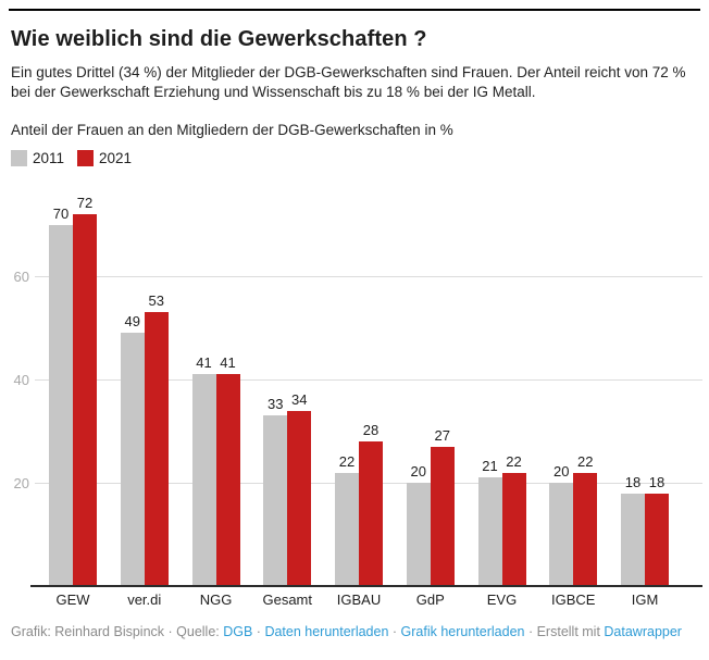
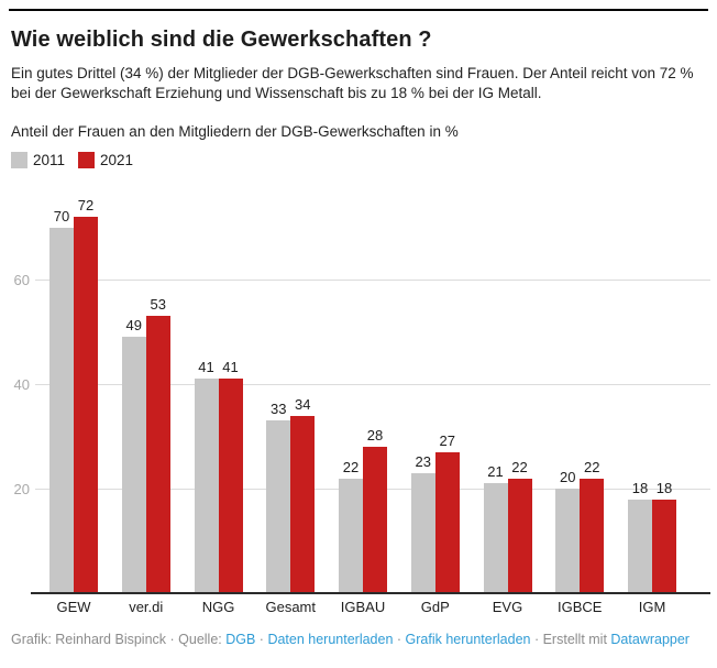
2011/GdP: 20 -> 23
